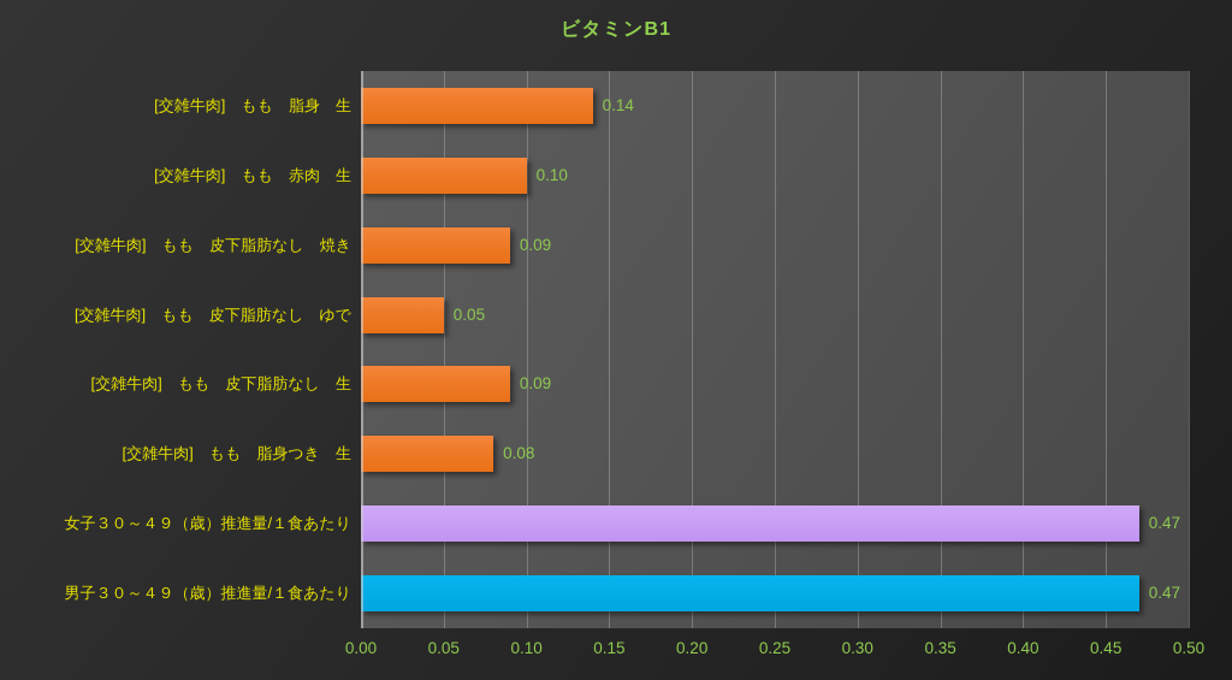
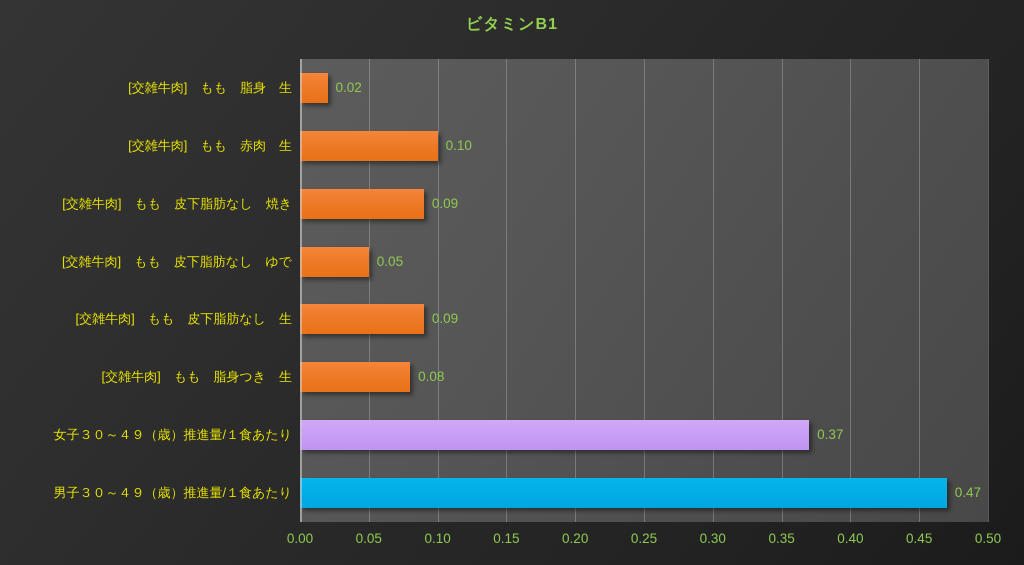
[交雑牛肉] もも 脂身 生: 0.14 -> 0.02
女子３０～４９（歳）推進量/１食あたり: 0.47 -> 0.37
